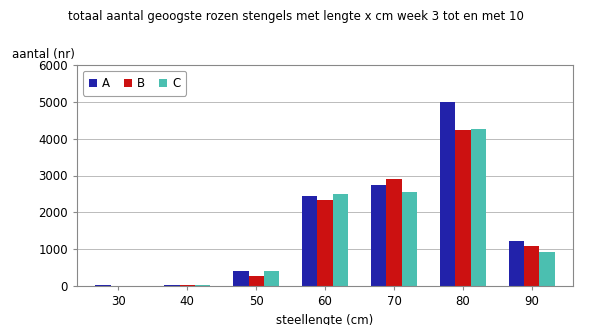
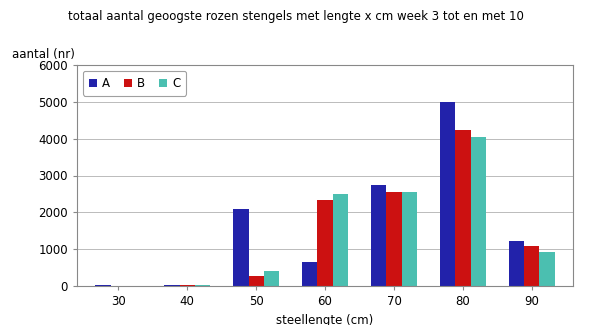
A/50: 400 -> 2100
A/60: 2440 -> 650
B/70: 2900 -> 2550
C/80: 4270 -> 4050
